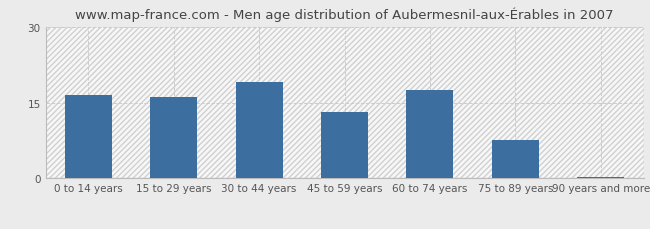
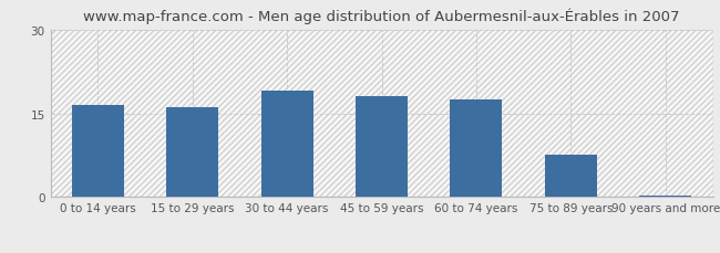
45 to 59 years: 13.2 -> 18.0
